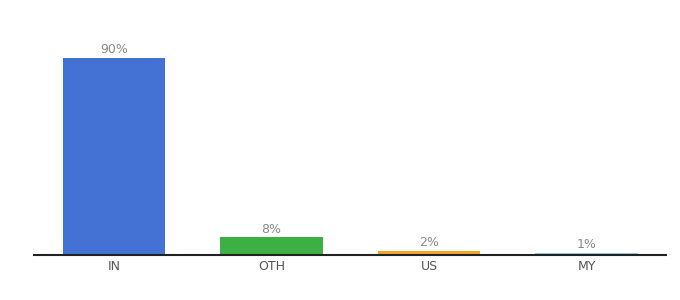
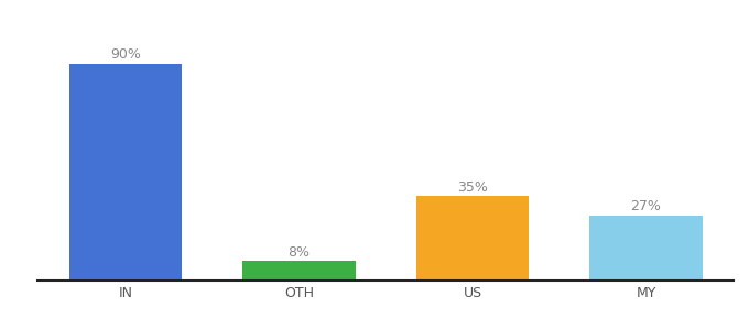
US: 2% -> 35%
MY: 1% -> 27%
